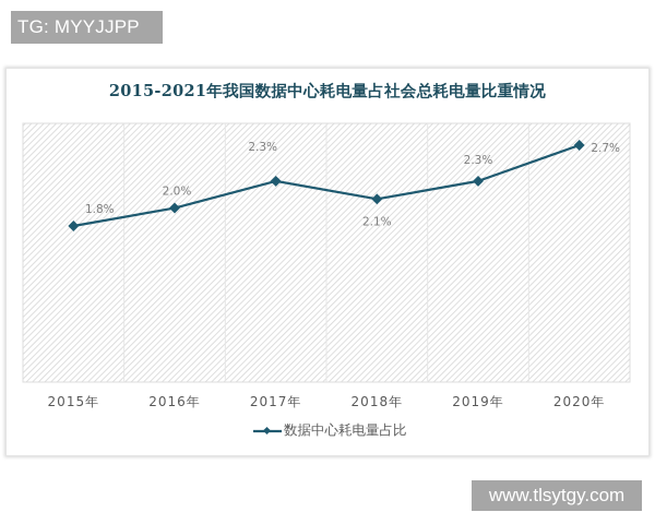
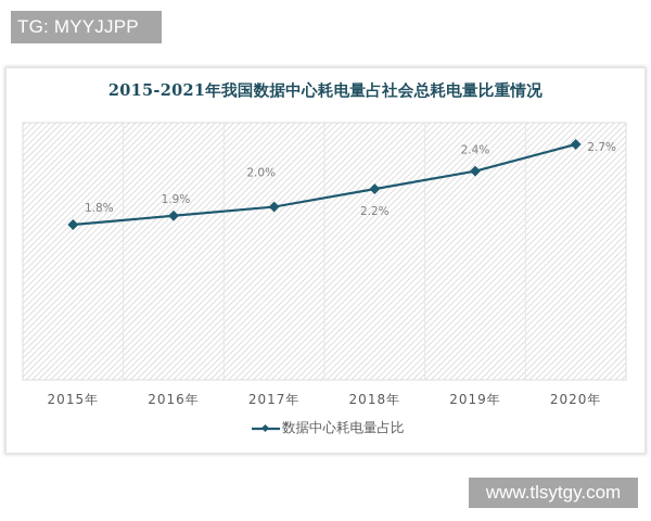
2016年: 2.0% -> 1.9%
2017年: 2.3% -> 2.0%
2018年: 2.1% -> 2.2%
2019年: 2.3% -> 2.4%
